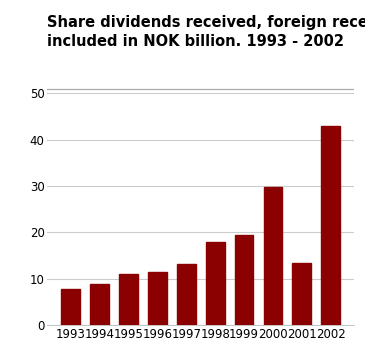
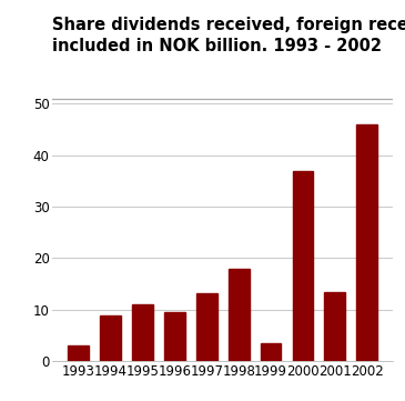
1993: 7.7 -> 3.0
1996: 11.5 -> 9.5
1999: 19.5 -> 3.5
2000: 29.8 -> 37.0
2002: 43.0 -> 46.0
